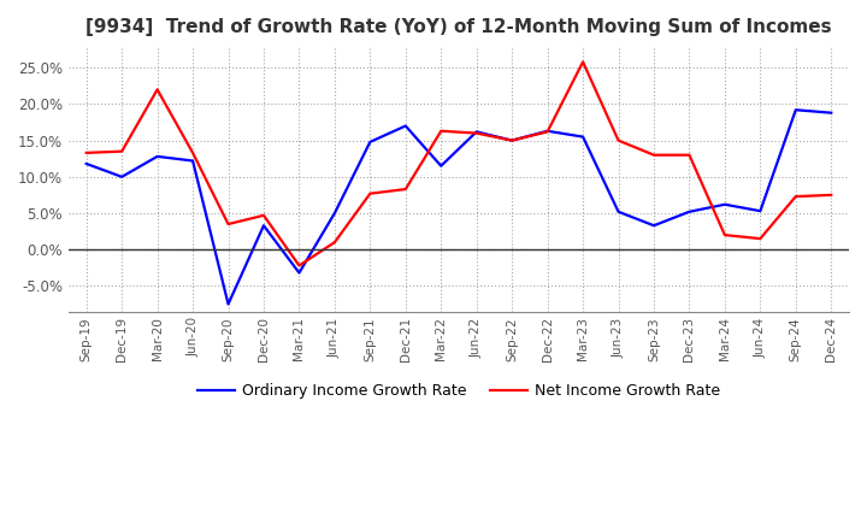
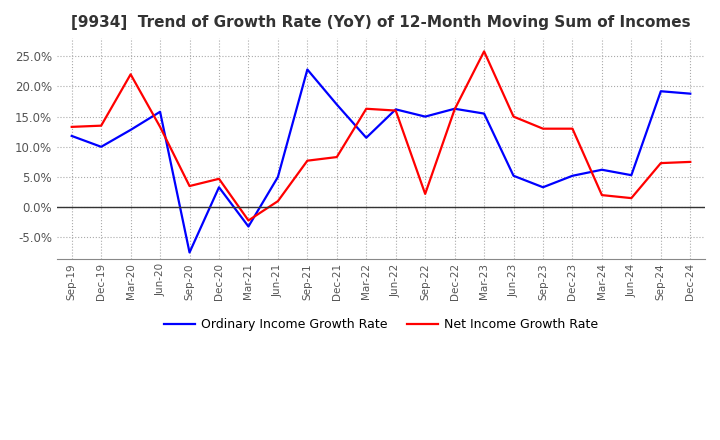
Ordinary Income Growth Rate/Jun-20: 12.2% -> 15.8%
Ordinary Income Growth Rate/Sep-21: 14.8% -> 22.8%
Net Income Growth Rate/Sep-22: 15.0% -> 2.2%
